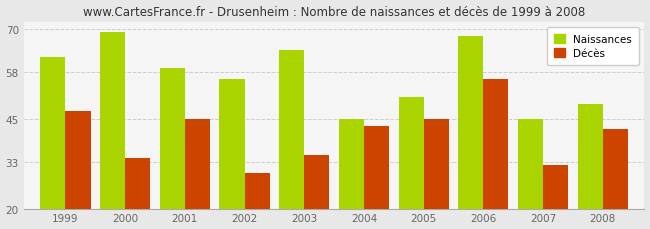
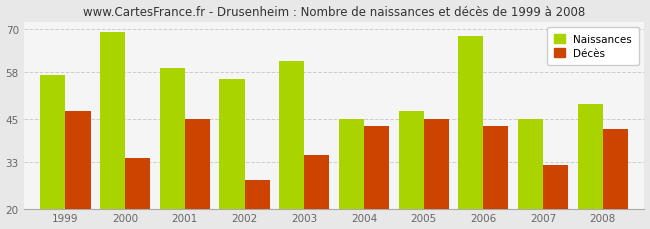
Naissances/1999: 62 -> 57
Décès/2002: 30 -> 28
Naissances/2003: 64 -> 61
Naissances/2005: 51 -> 47
Décès/2006: 56 -> 43
